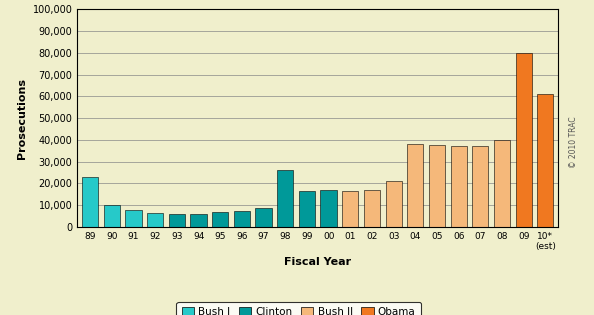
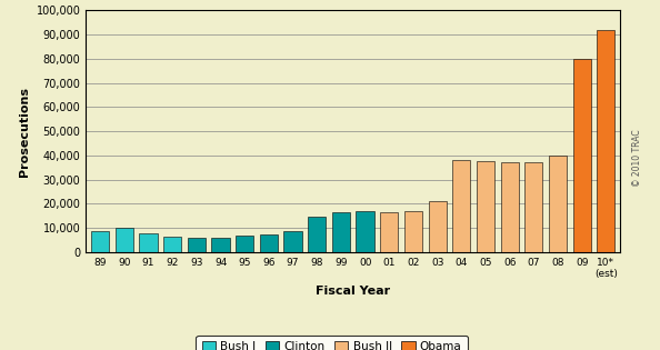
89: 23,000 -> 8,500
98: 26,000 -> 14,500
10* (est): 61,000 -> 92,000
